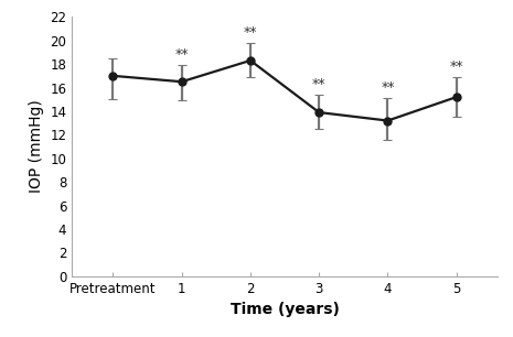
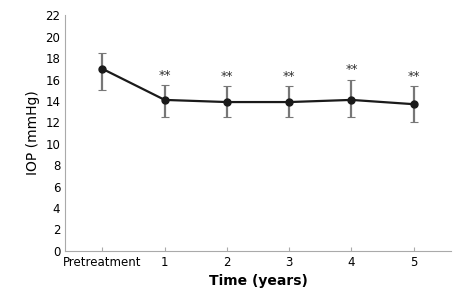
1: 16.5 -> 14.1
2: 18.3 -> 13.9
4: 13.2 -> 14.1
5: 15.2 -> 13.7
